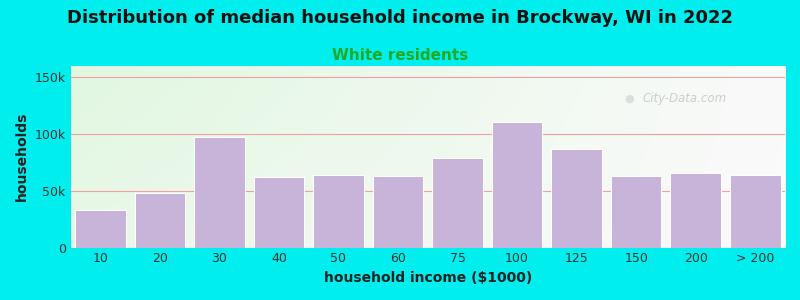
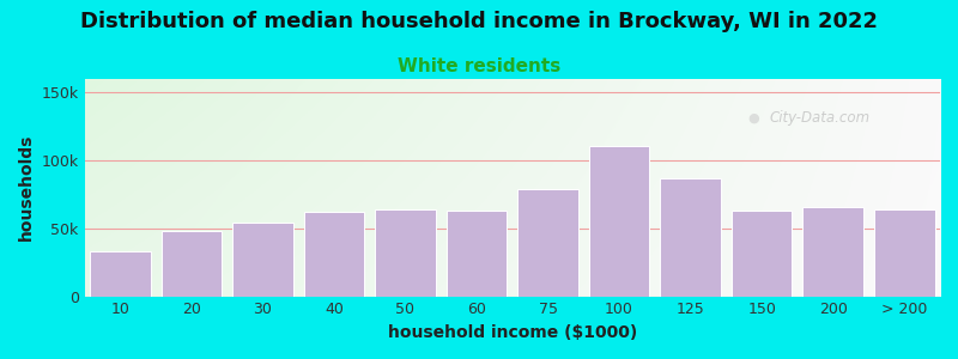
30: 97k -> 54k
